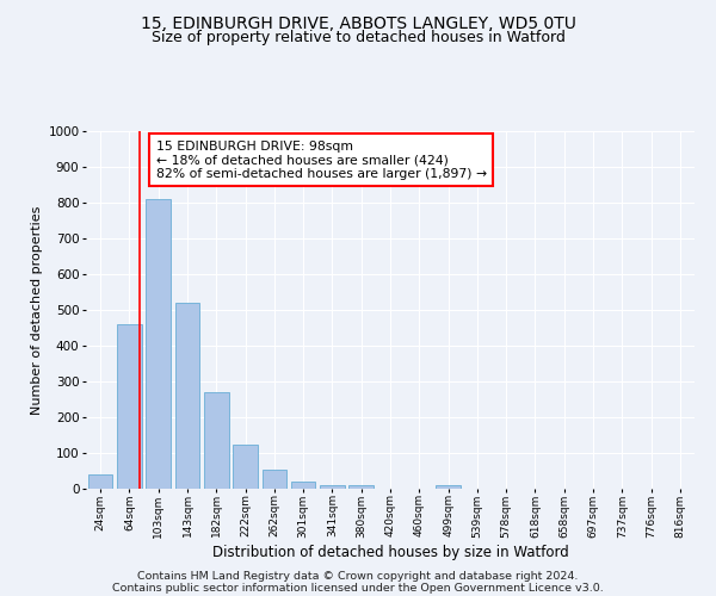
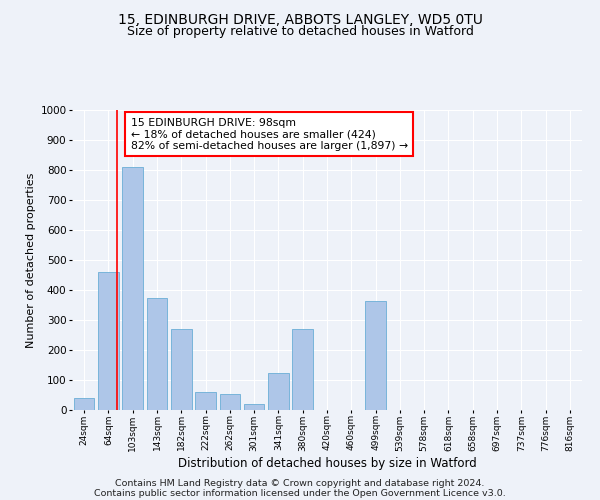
143sqm: 520 -> 375
222sqm: 125 -> 60
341sqm: 10 -> 125
380sqm: 10 -> 270
499sqm: 10 -> 365
